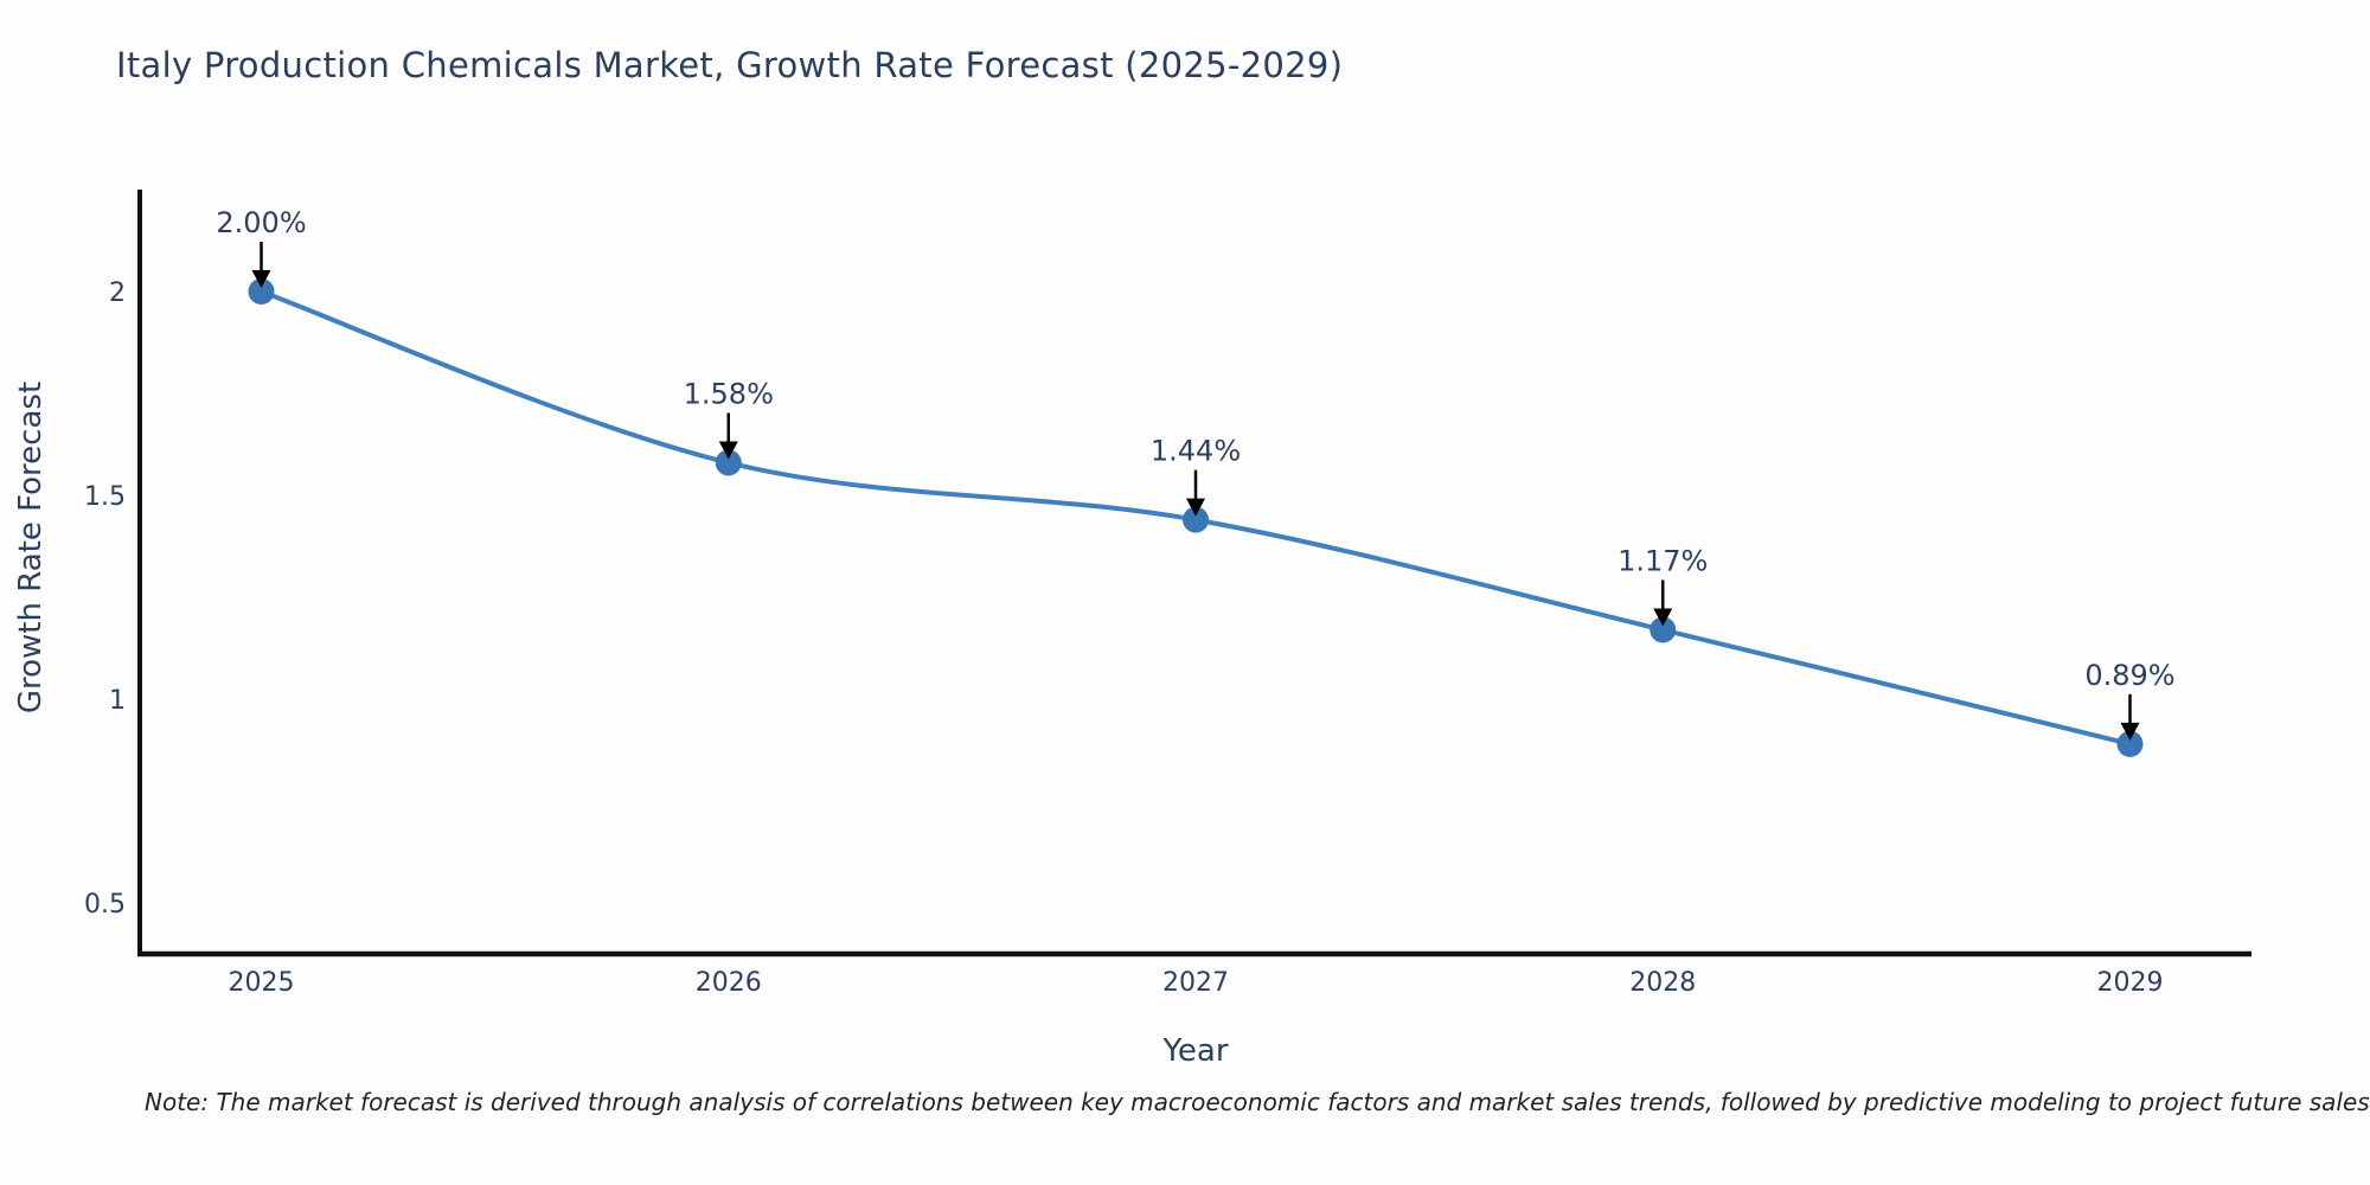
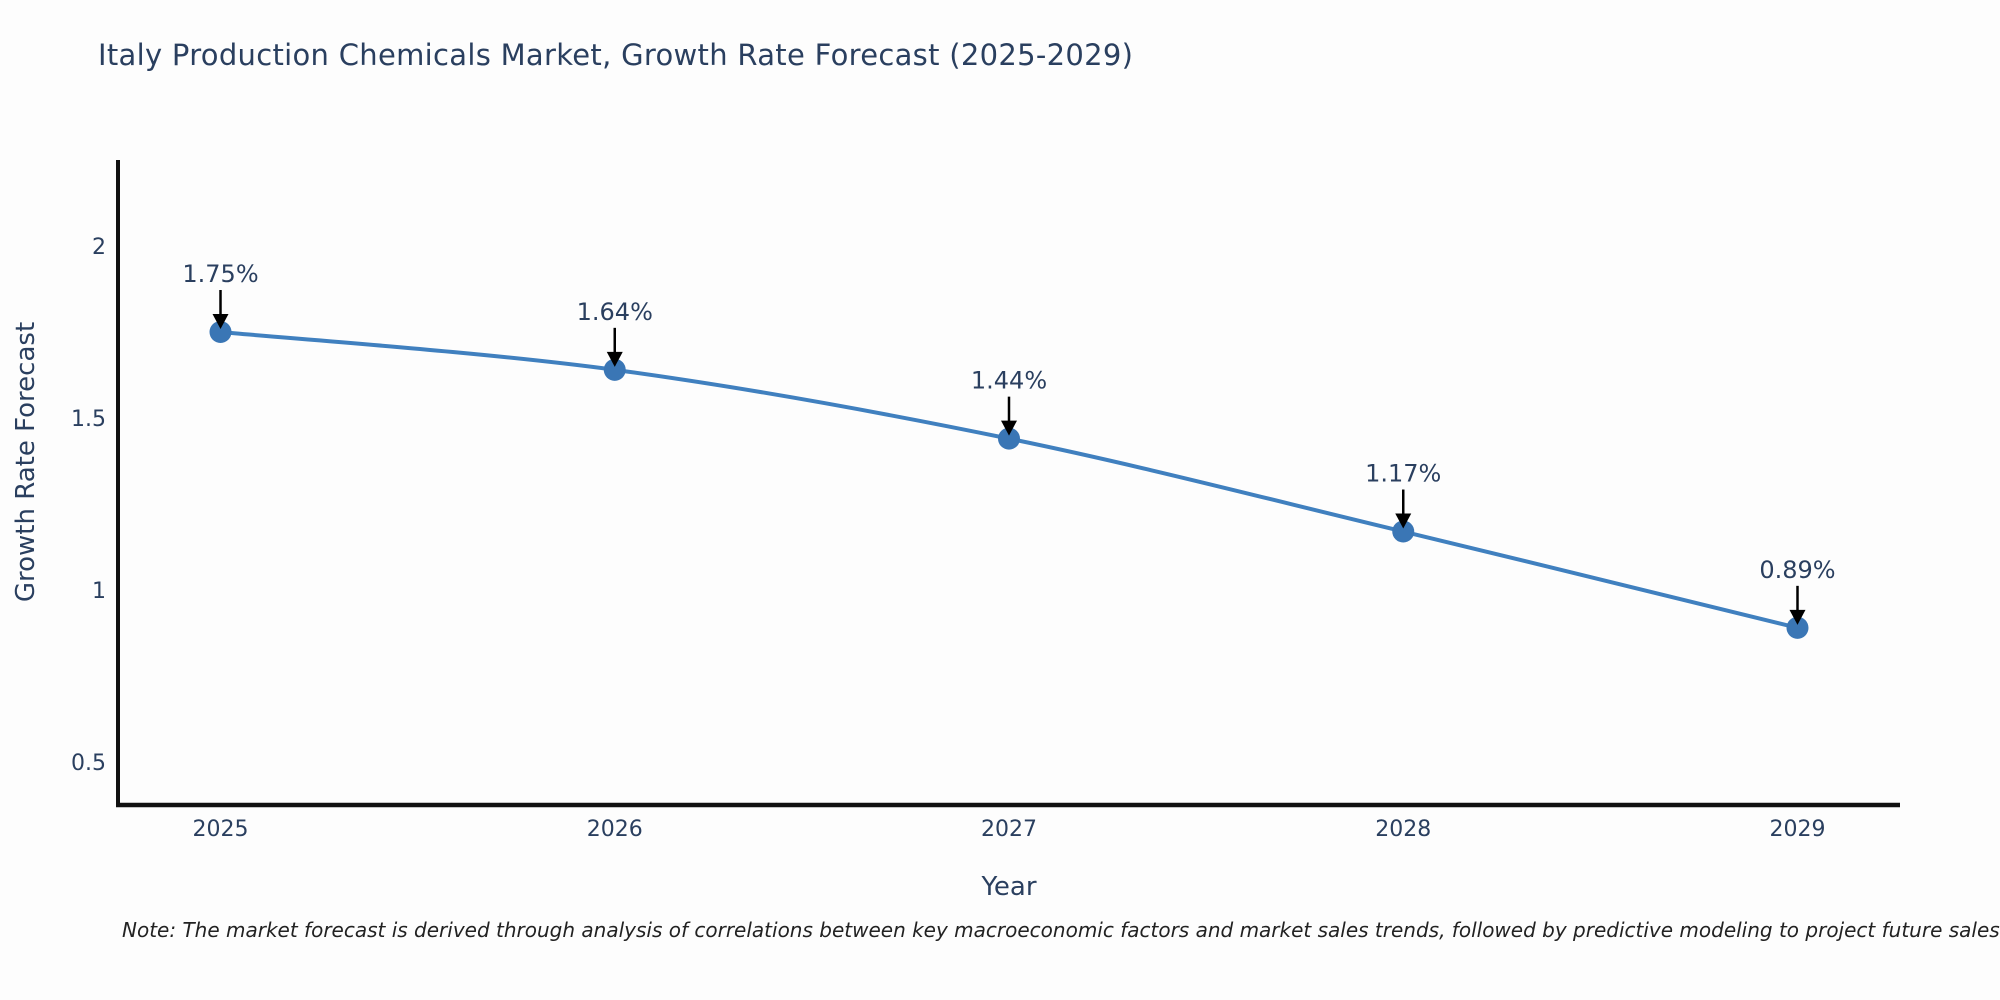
2025: 2.00% -> 1.75%
2026: 1.58% -> 1.64%
